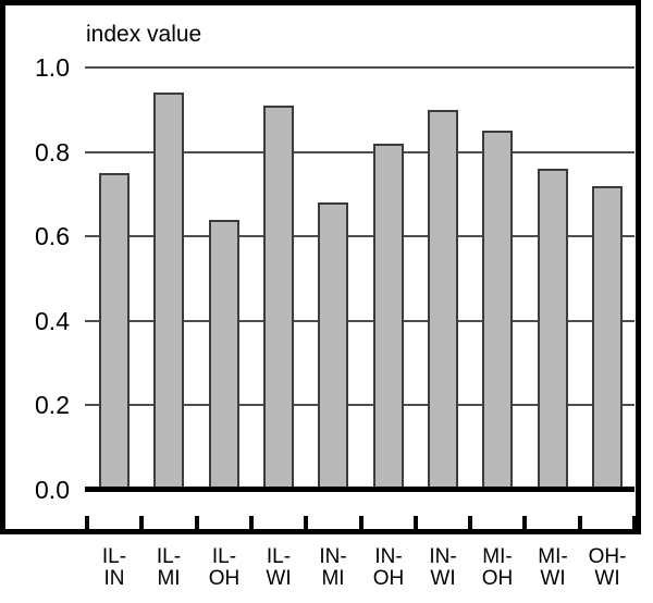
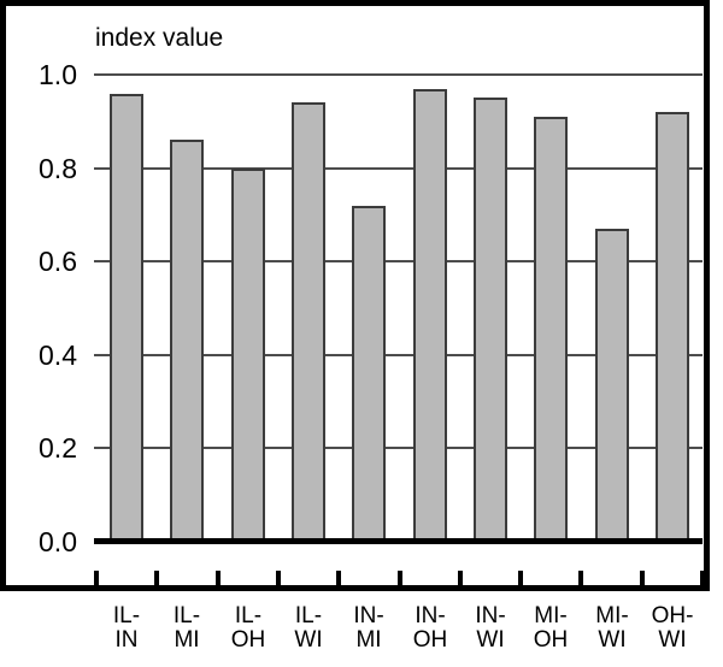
IL-IN: 0.75 -> 0.96
IL-MI: 0.94 -> 0.86
IL-OH: 0.64 -> 0.80
IL-WI: 0.91 -> 0.94
IN-MI: 0.68 -> 0.72
IN-OH: 0.82 -> 0.97
IN-WI: 0.90 -> 0.95
MI-OH: 0.85 -> 0.91
MI-WI: 0.76 -> 0.67
OH-WI: 0.72 -> 0.92
